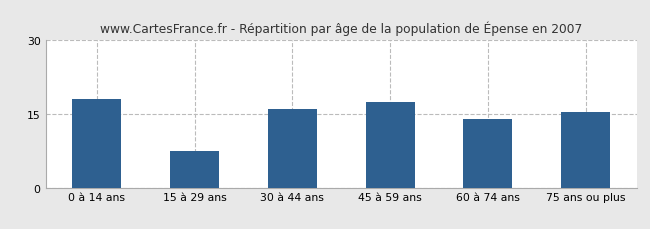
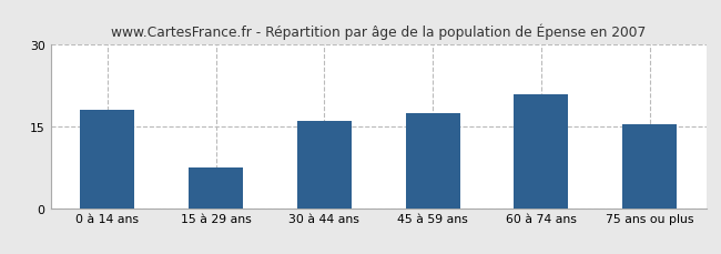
60 à 74 ans: 14.0 -> 21.0
